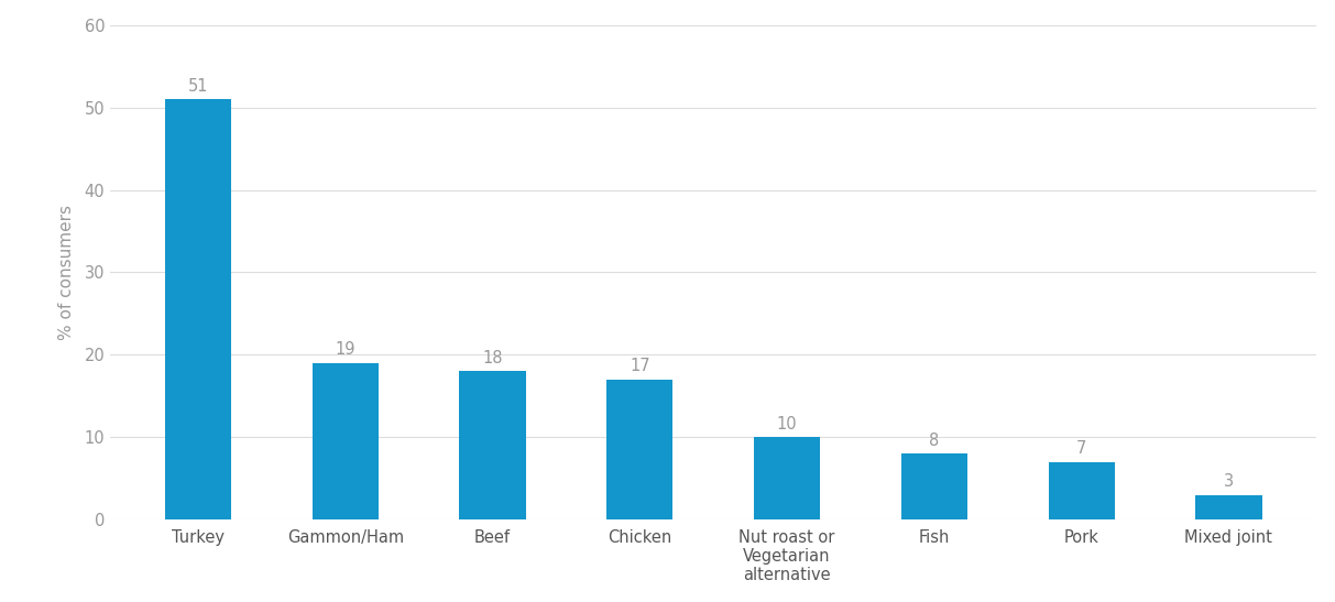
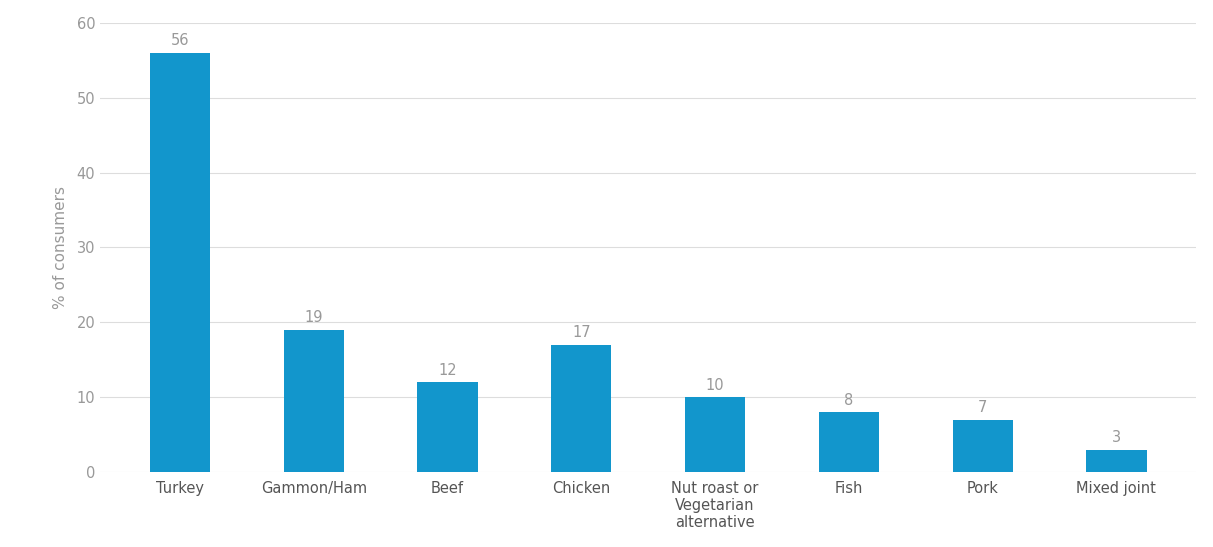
Turkey: 51 -> 56
Beef: 18 -> 12
